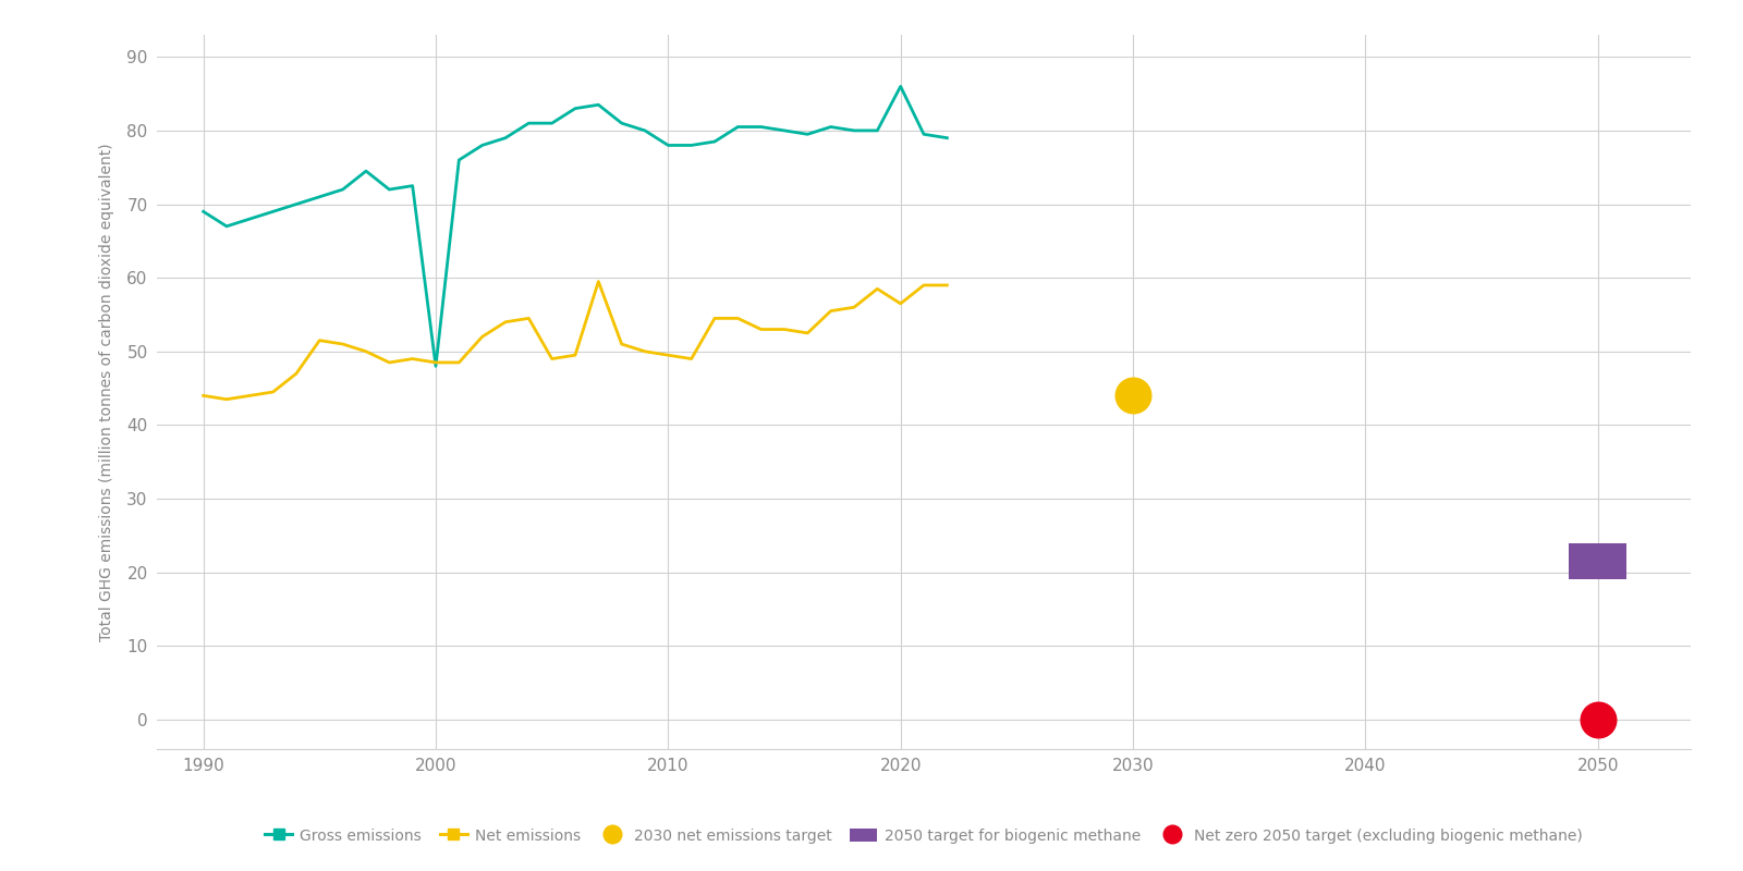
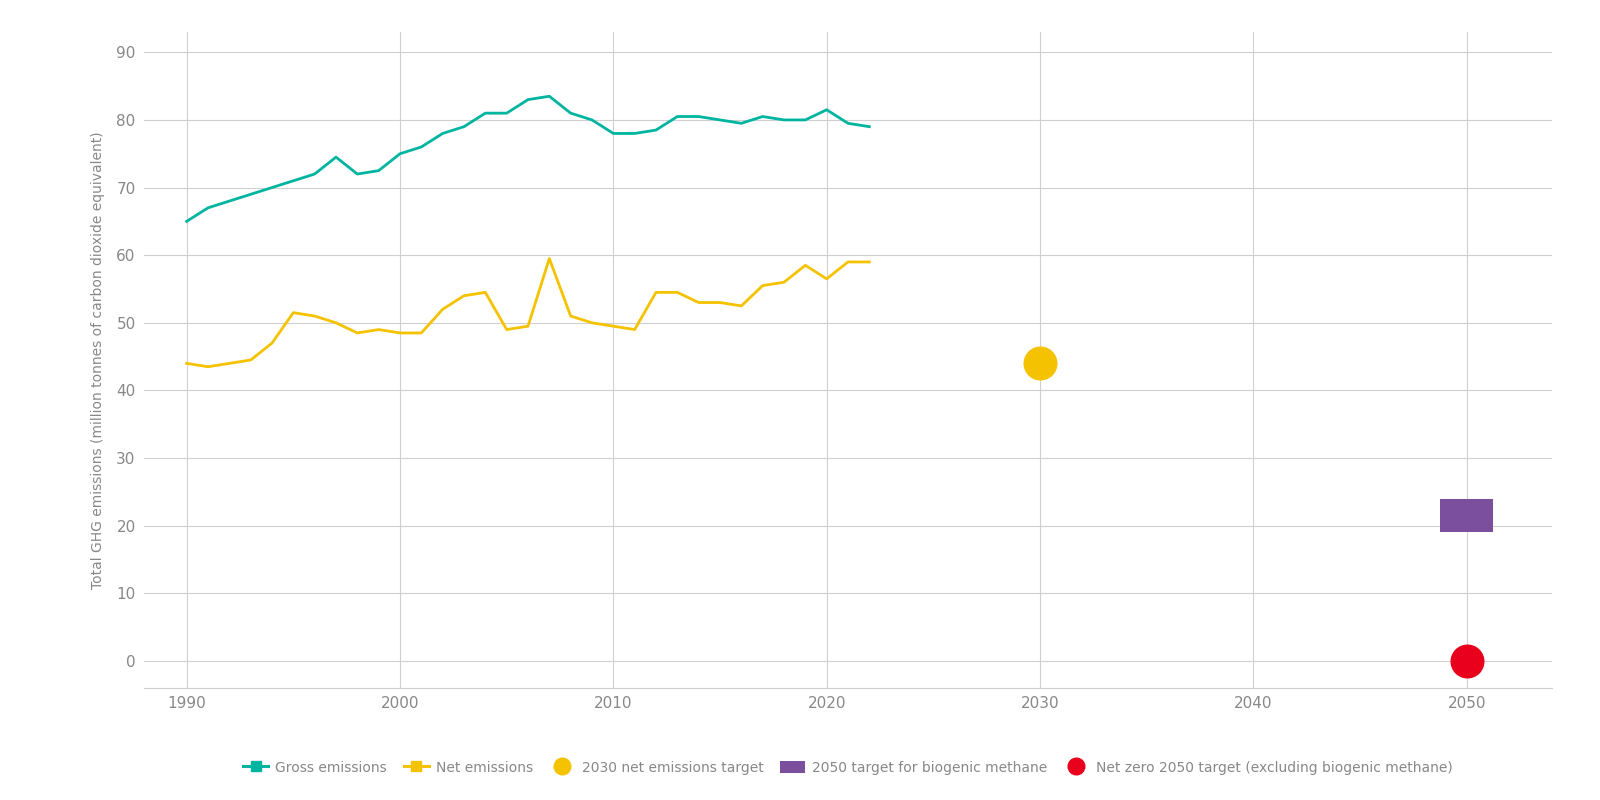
Gross emissions/1990: 69.0 -> 65.0
Gross emissions/2000: 48.0 -> 75.0
Gross emissions/2020: 86.0 -> 81.5
